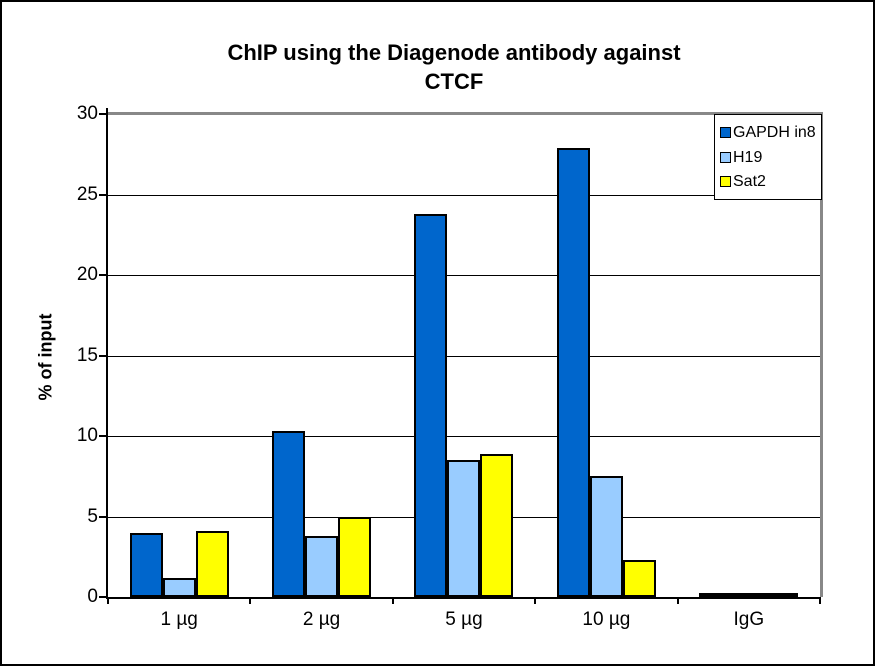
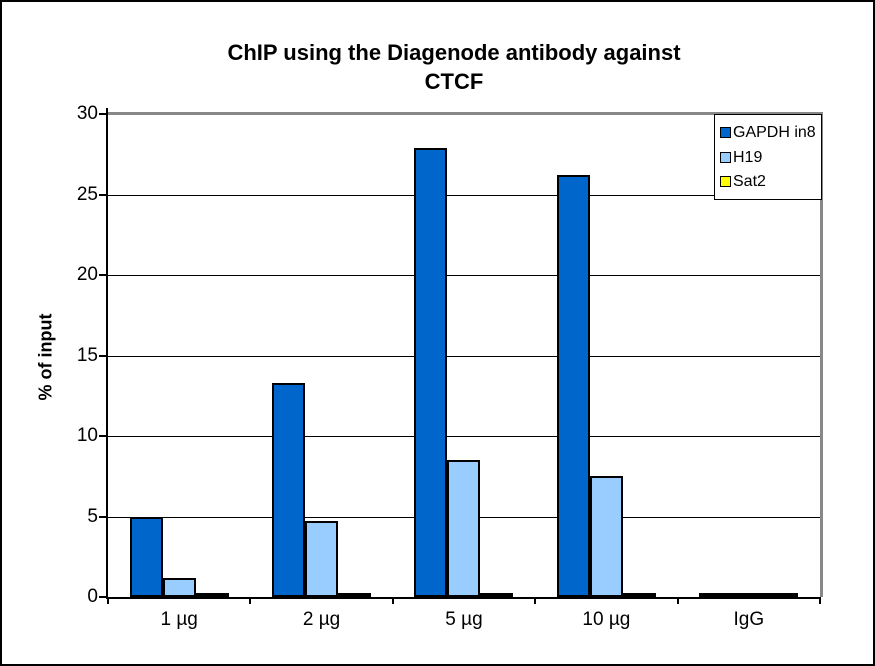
GAPDH in8/1 µg: 4.0 -> 5.0
Sat2/1 µg: 4.1 -> 0.1
GAPDH in8/2 µg: 10.3 -> 13.3
H19/2 µg: 3.8 -> 4.7
Sat2/2 µg: 5.0 -> 0.1
GAPDH in8/5 µg: 23.8 -> 27.9
Sat2/5 µg: 8.9 -> 0.1
GAPDH in8/10 µg: 27.9 -> 26.2
Sat2/10 µg: 2.3 -> 0.1
